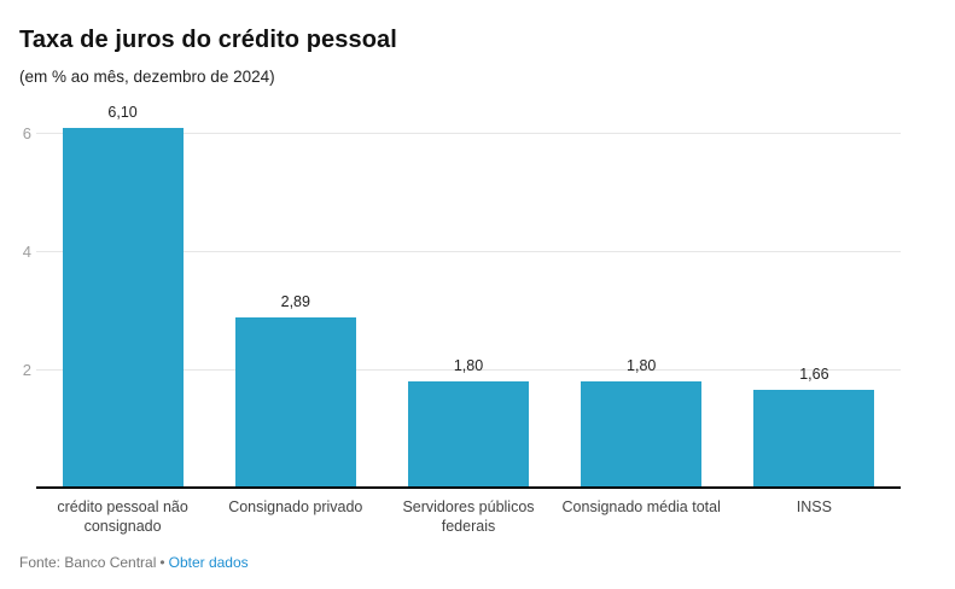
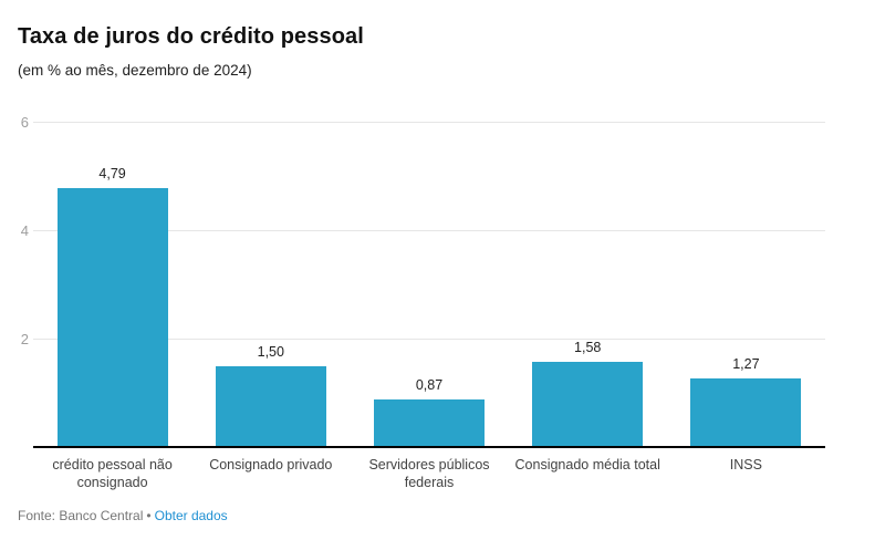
crédito pessoal não consignado: 6,10 -> 4,79
Consignado privado: 2,89 -> 1,50
Servidores públicos federais: 1,80 -> 0,87
Consignado média total: 1,80 -> 1,58
INSS: 1,66 -> 1,27
